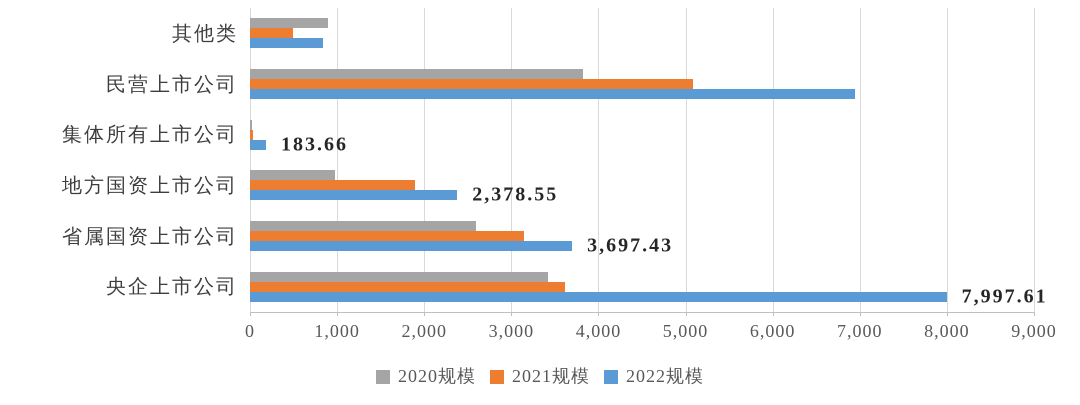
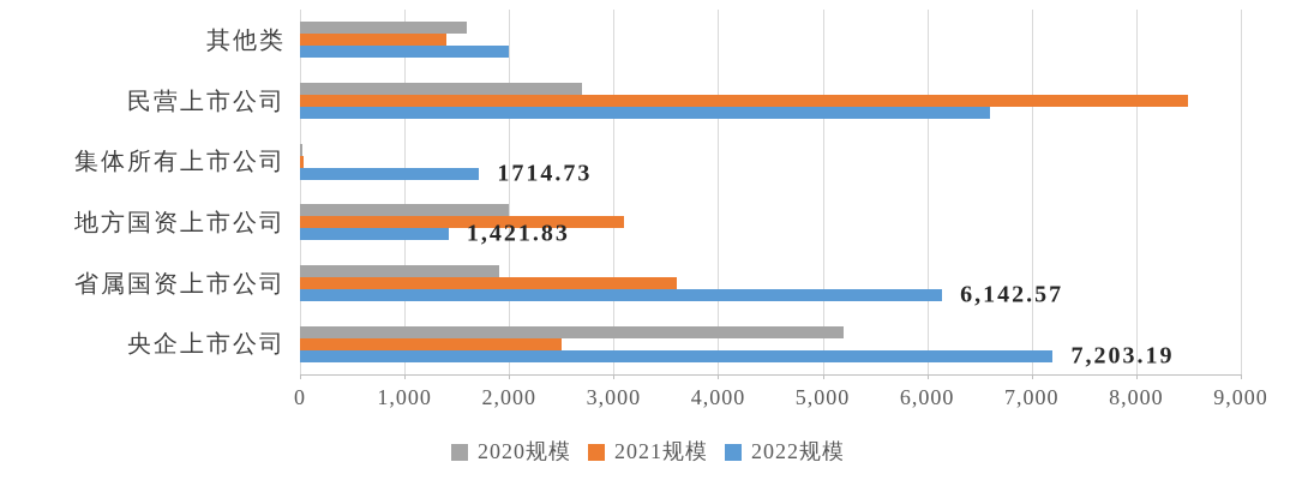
2020规模/其他类: 900 -> 1600
2021规模/其他类: 500 -> 1400
2022规模/其他类: 800 -> 2000
2020规模/民营上市公司: 3800 -> 2700
2021规模/民营上市公司: 5100 -> 8500
2022规模/民营上市公司: 7000 -> 6600
2022规模/集体所有上市公司: 183.66 -> 1714.73
2020规模/地方国资上市公司: 1000 -> 2000
2021规模/地方国资上市公司: 1900 -> 3100
2022规模/地方国资上市公司: 2,378.55 -> 1,421.83
2020规模/省属国资上市公司: 2600 -> 1900
2021规模/省属国资上市公司: 3200 -> 3600
2022规模/省属国资上市公司: 3,697.43 -> 6,142.57
2020规模/央企上市公司: 3400 -> 5200
2021规模/央企上市公司: 3600 -> 2500
2022规模/央企上市公司: 7,997.61 -> 7,203.19
